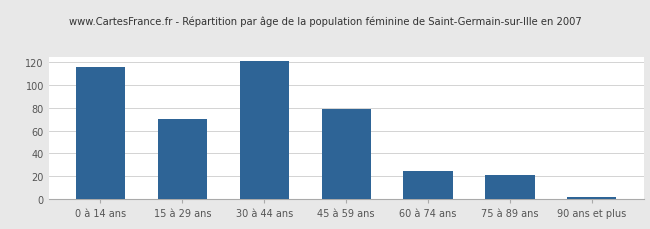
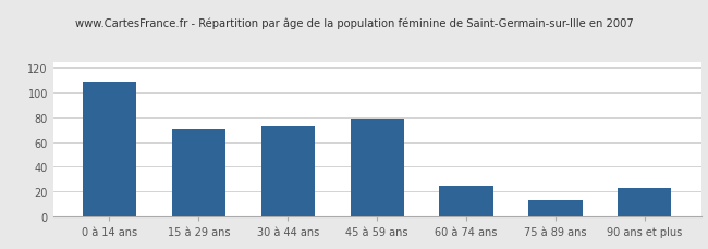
0 à 14 ans: 116 -> 109
30 à 44 ans: 121 -> 73
75 à 89 ans: 21 -> 13
90 ans et plus: 2 -> 23
